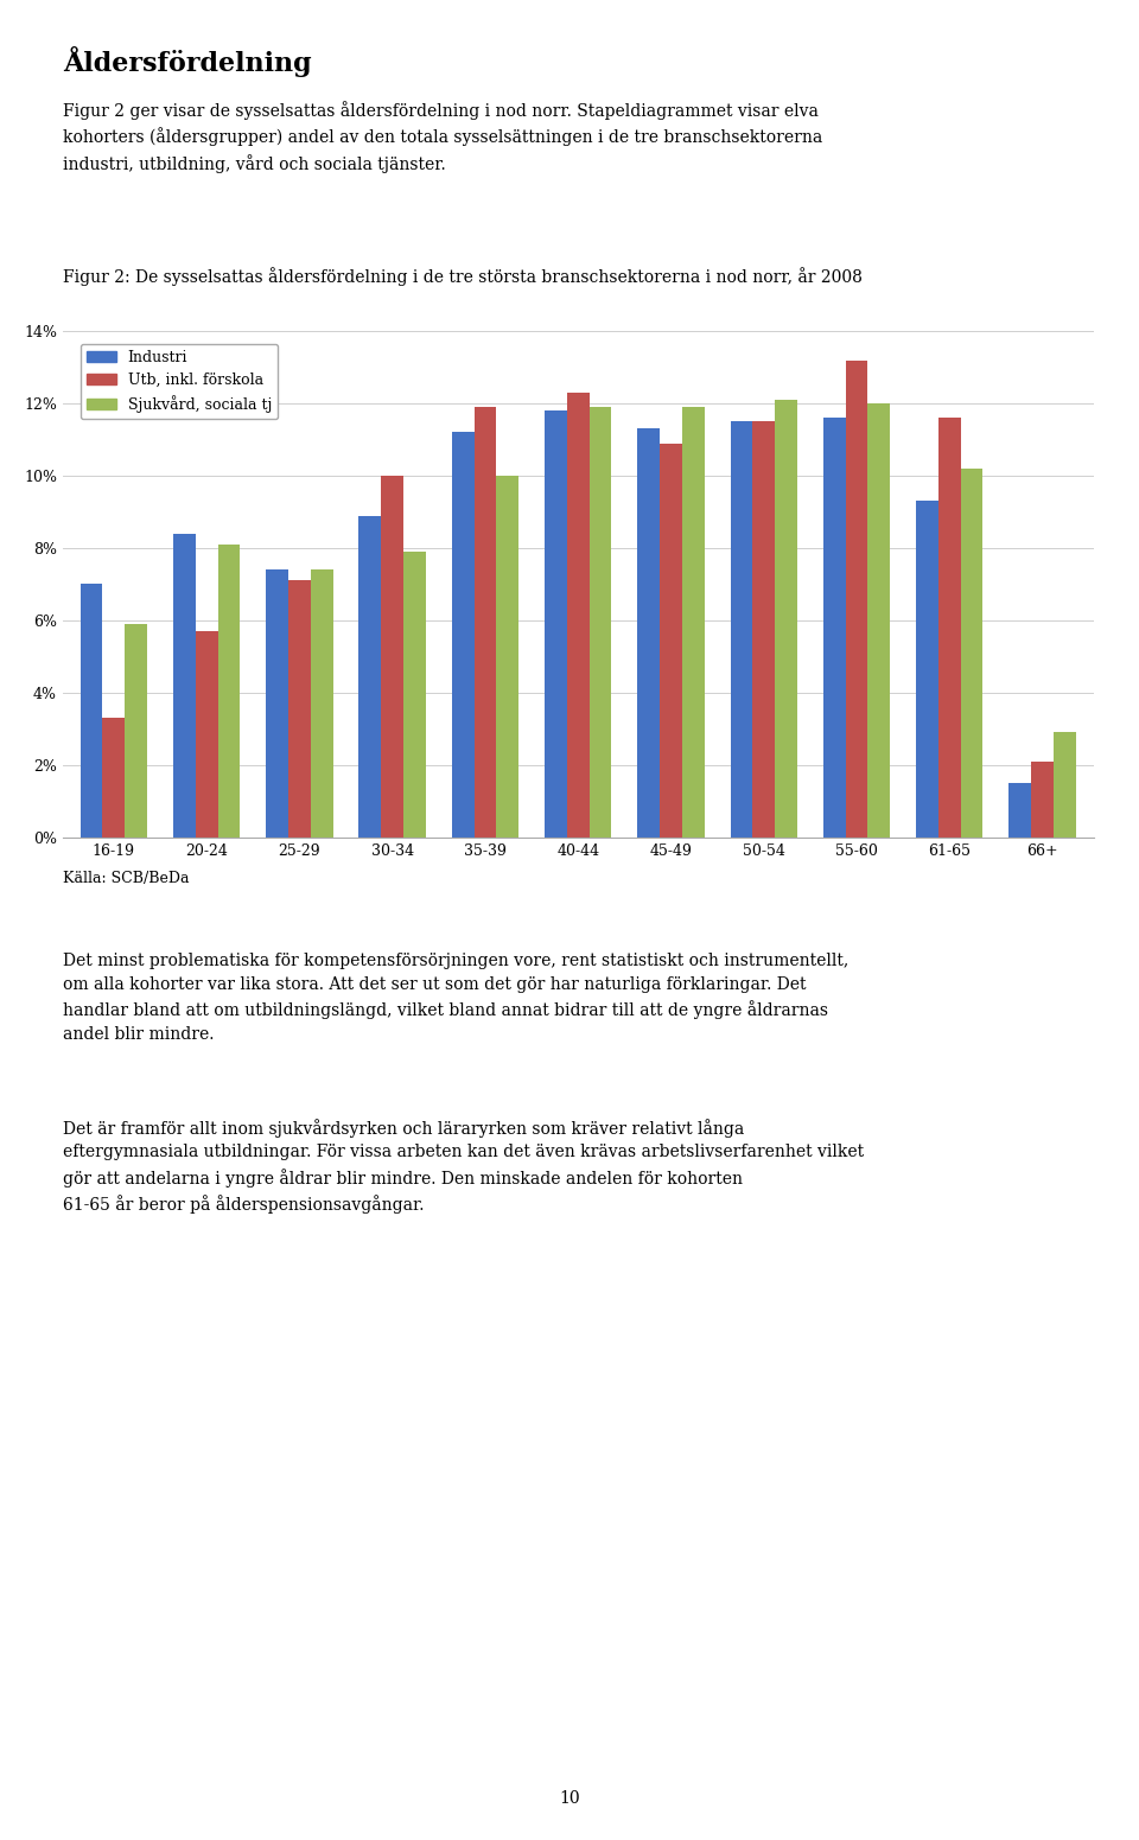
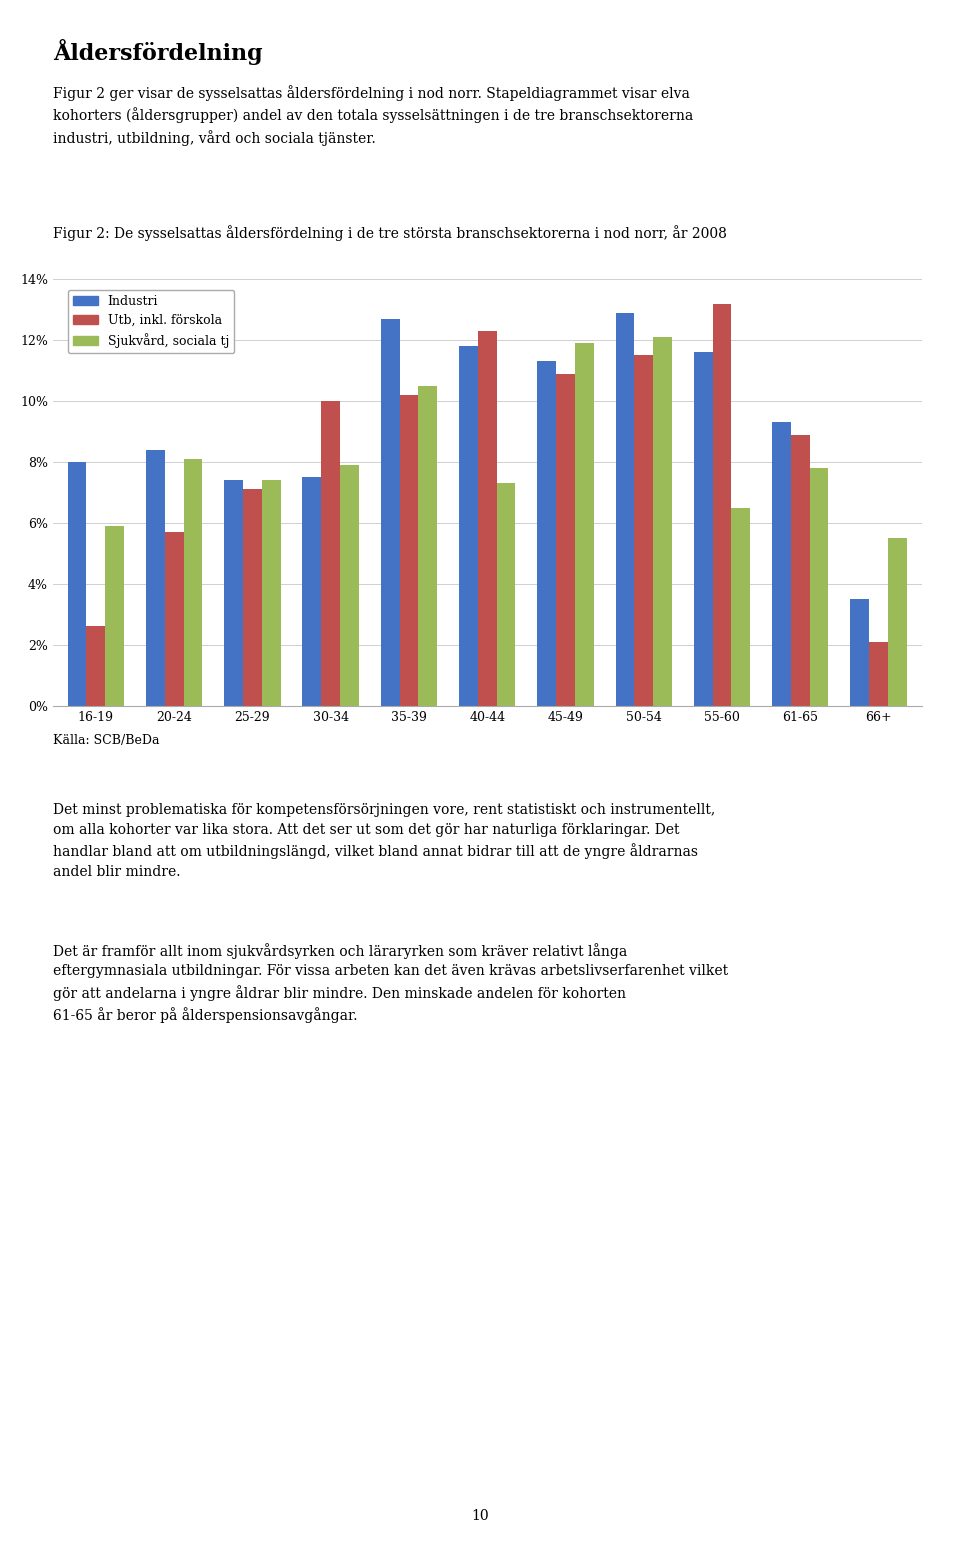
Industri/16-19: 7.0% -> 8.0%
Utb, inkl. förskola/16-19: 3.3% -> 2.6%
Industri/30-34: 8.9% -> 7.5%
Industri/35-39: 11.2% -> 12.7%
Utb, inkl. förskola/35-39: 11.9% -> 10.2%
Sjukvård, sociala tj/35-39: 10.0% -> 10.5%
Sjukvård, sociala tj/40-44: 11.9% -> 7.3%
Industri/50-54: 11.5% -> 12.9%
Sjukvård, sociala tj/55-60: 12.0% -> 6.5%
Utb, inkl. förskola/61-65: 11.6% -> 8.9%
Sjukvård, sociala tj/61-65: 10.2% -> 7.8%
Industri/66+: 1.5% -> 3.5%
Sjukvård, sociala tj/66+: 2.9% -> 5.5%
